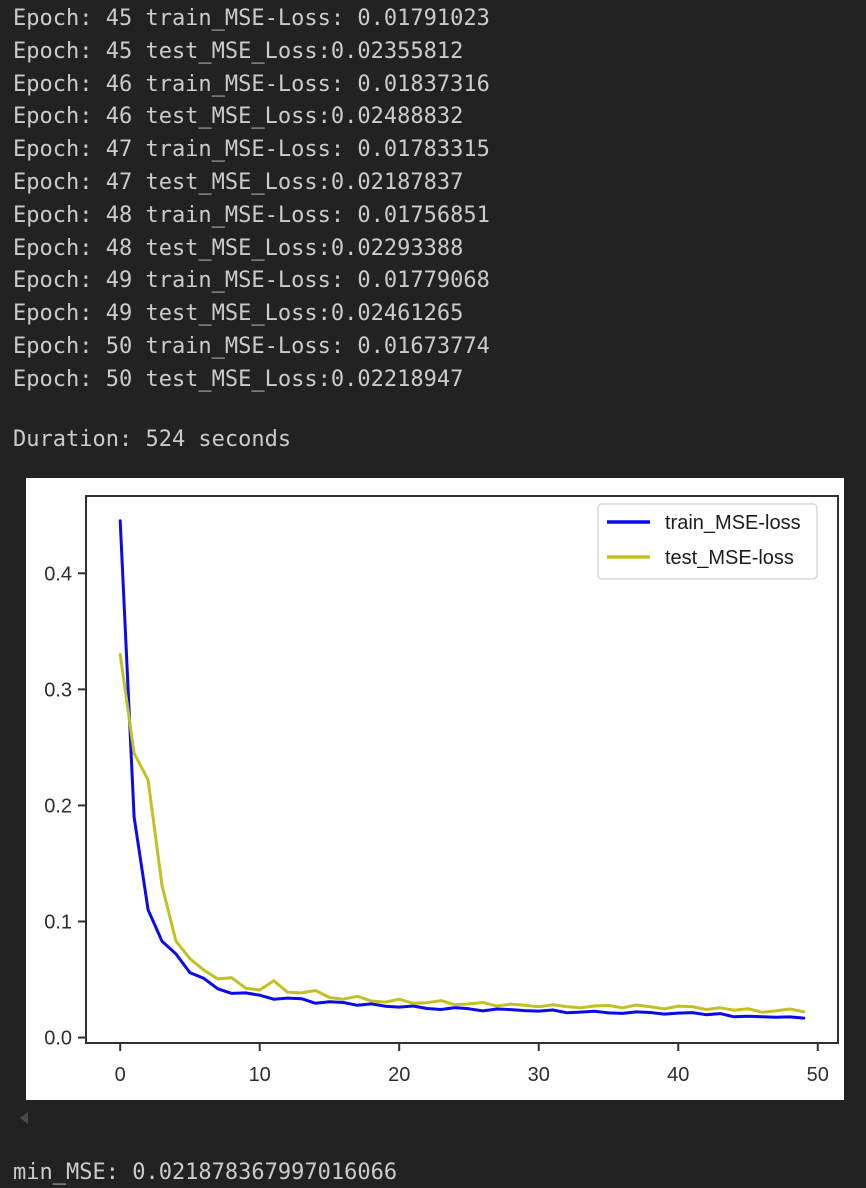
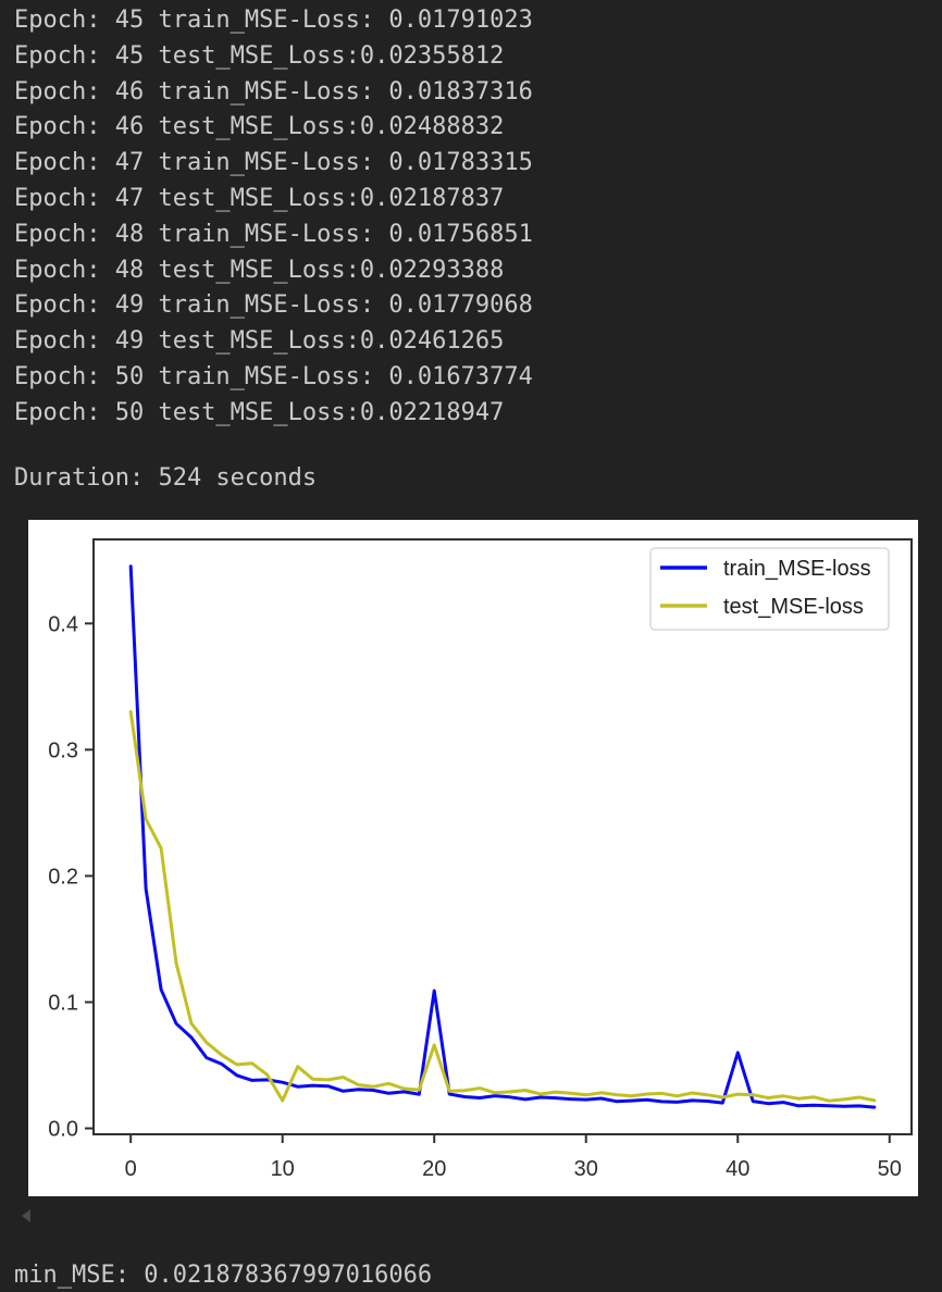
test_MSE-loss/10: 0.041 -> 0.022
train_MSE-loss/20: 0.026 -> 0.109
test_MSE-loss/20: 0.033 -> 0.066
train_MSE-loss/40: 0.021 -> 0.060
